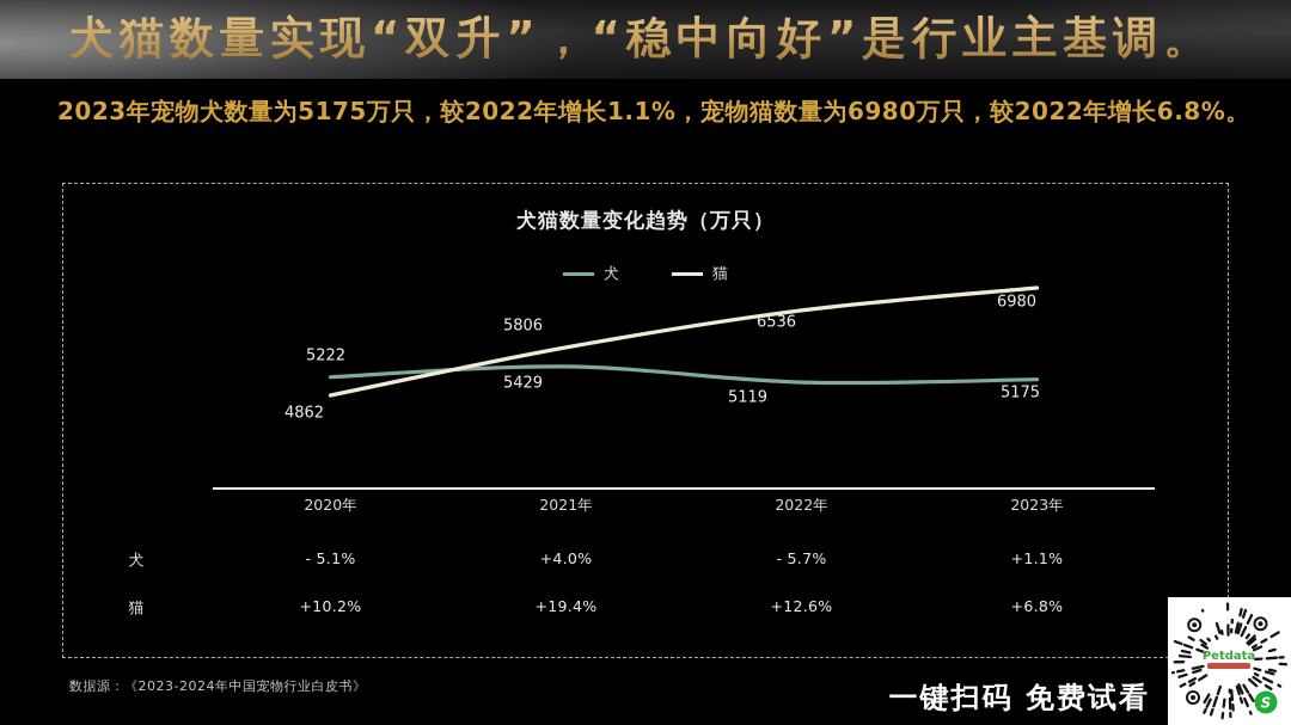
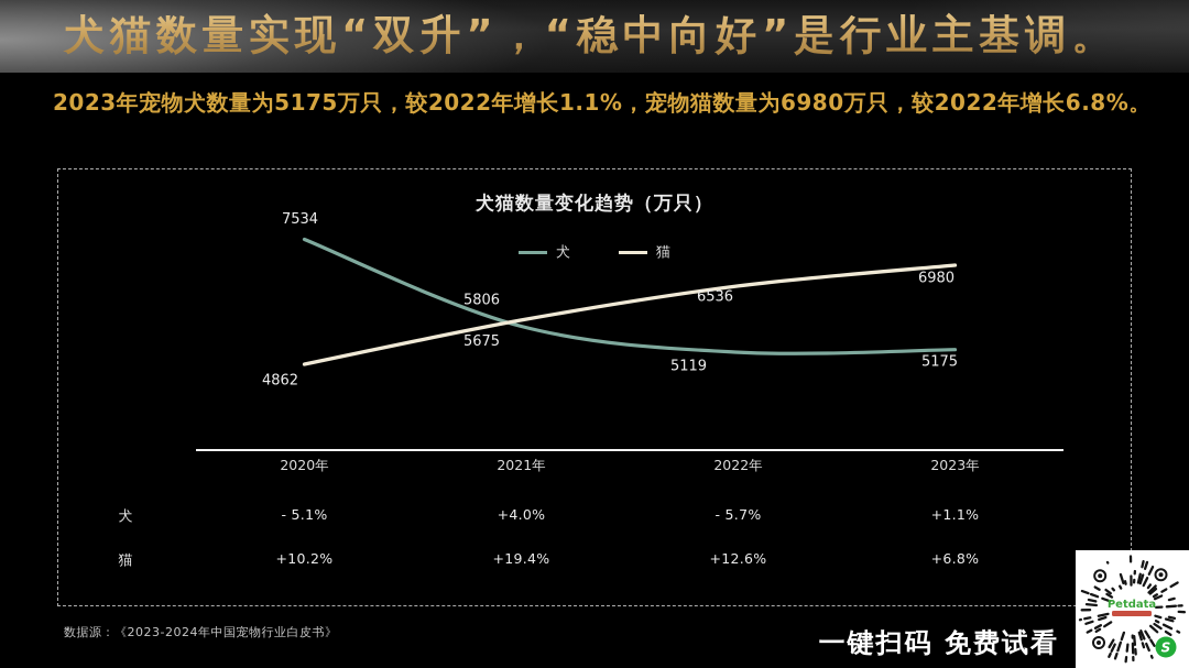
犬/2020年: 5222 -> 7534
犬/2021年: 5429 -> 5675
